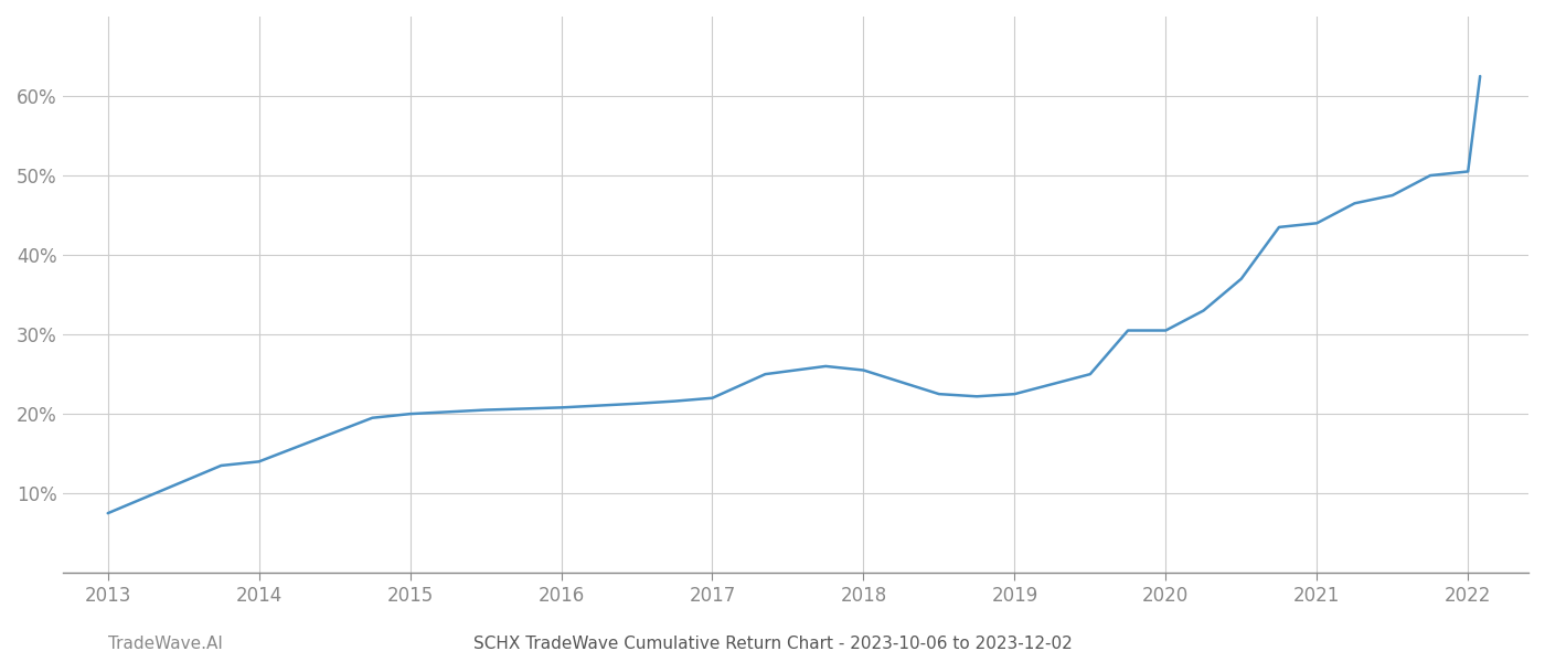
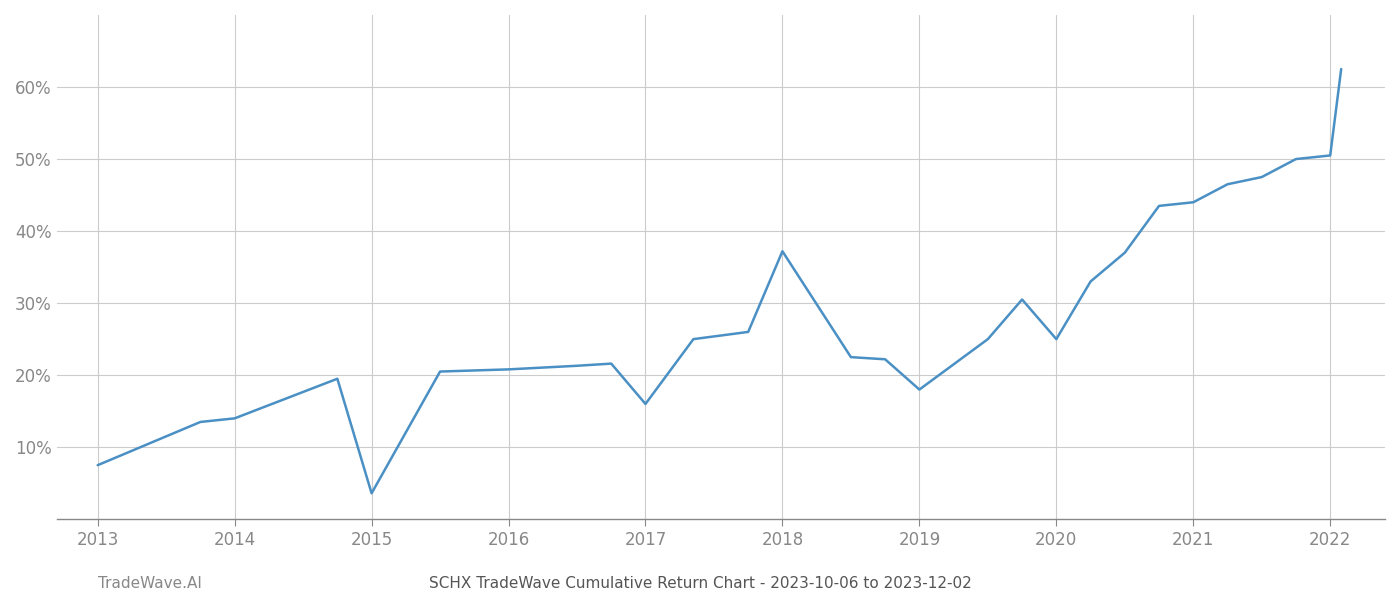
2015: 20.0% -> 3.6%
2017: 22.0% -> 16.0%
2018: 25.5% -> 37.2%
2019: 22.5% -> 18.0%
2020: 30.5% -> 25.0%
